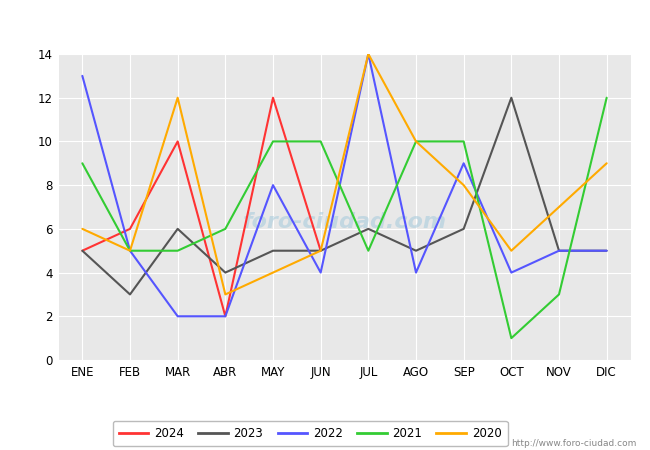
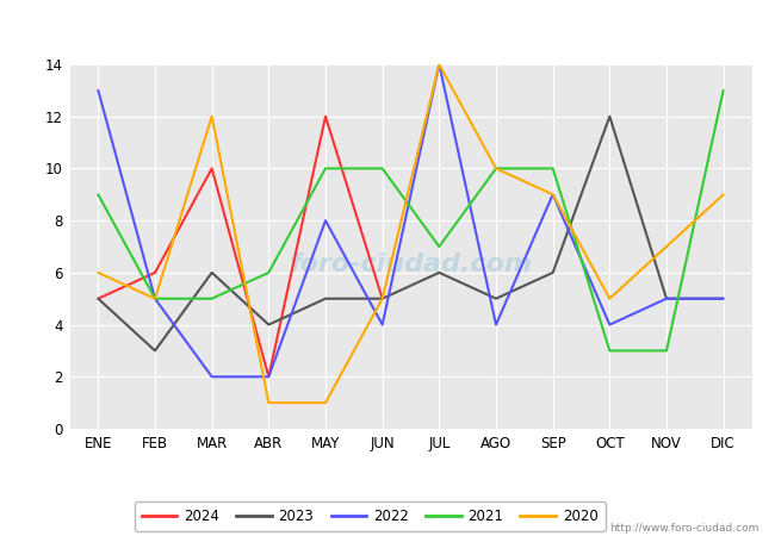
2020/ABR: 3 -> 1
2020/MAY: 4 -> 1
2021/JUL: 5 -> 7
2020/SEP: 8 -> 9
2021/OCT: 1 -> 3
2021/DIC: 12 -> 13
